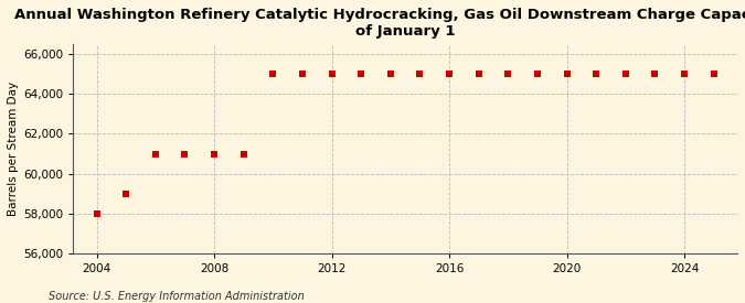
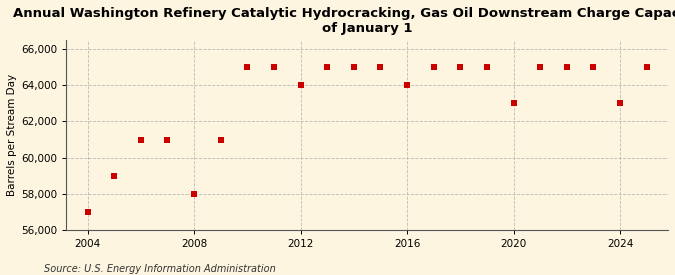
2004: 58,000 -> 57,000
2008: 61,000 -> 58,000
2012: 65,000 -> 64,000
2016: 65,000 -> 64,000
2020: 65,000 -> 63,000
2024: 65,000 -> 63,000
